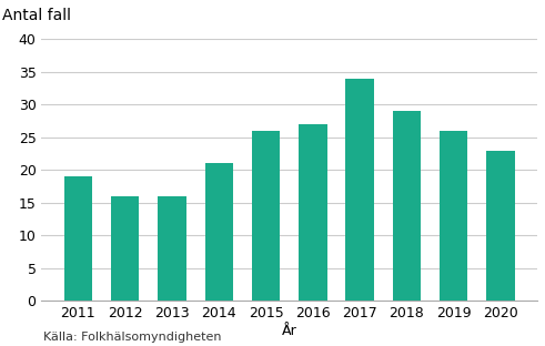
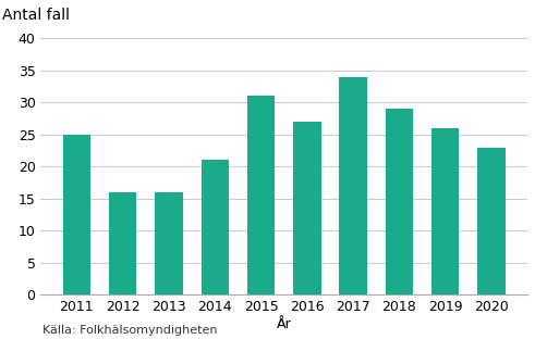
2011: 19 -> 25
2015: 26 -> 31
